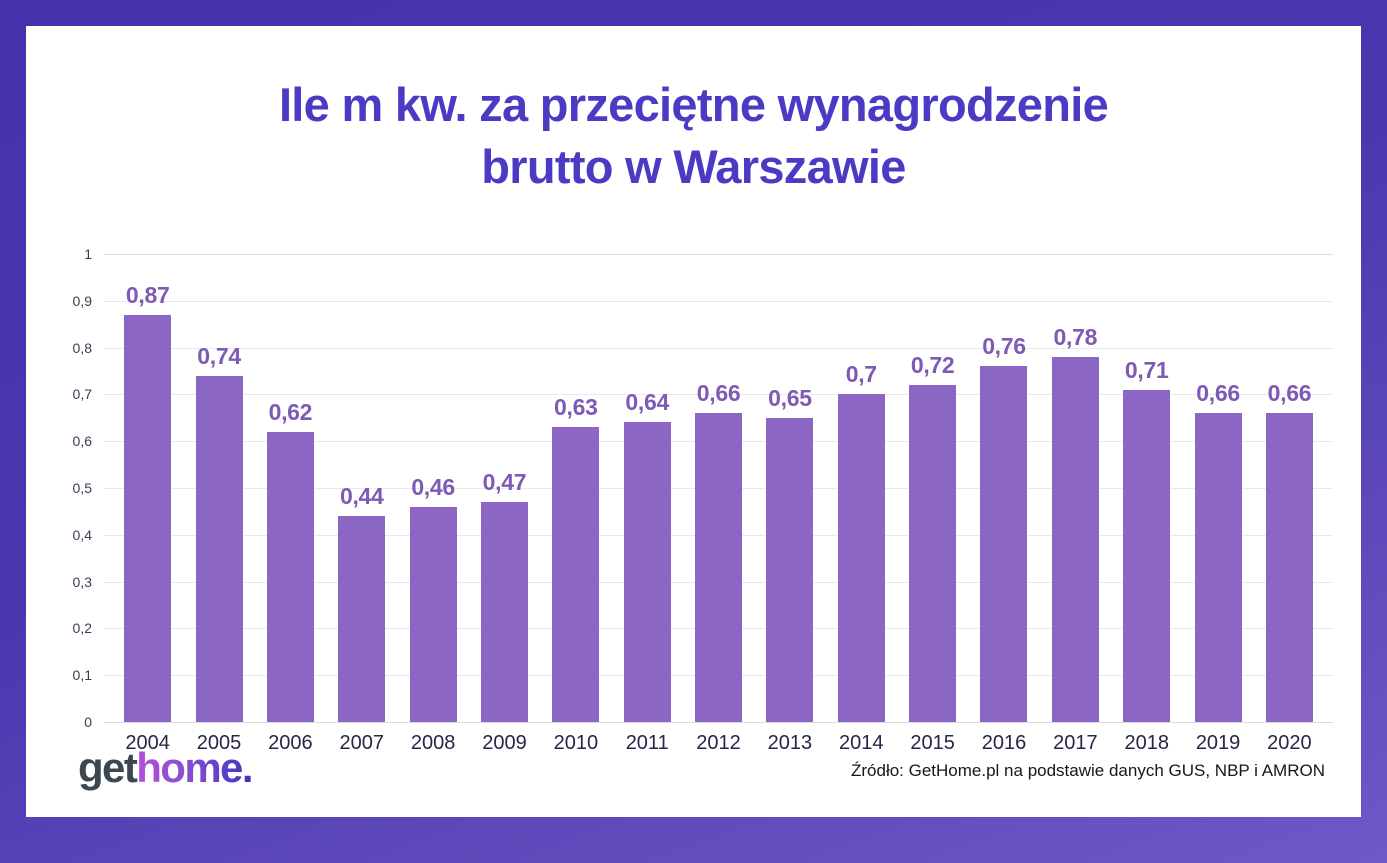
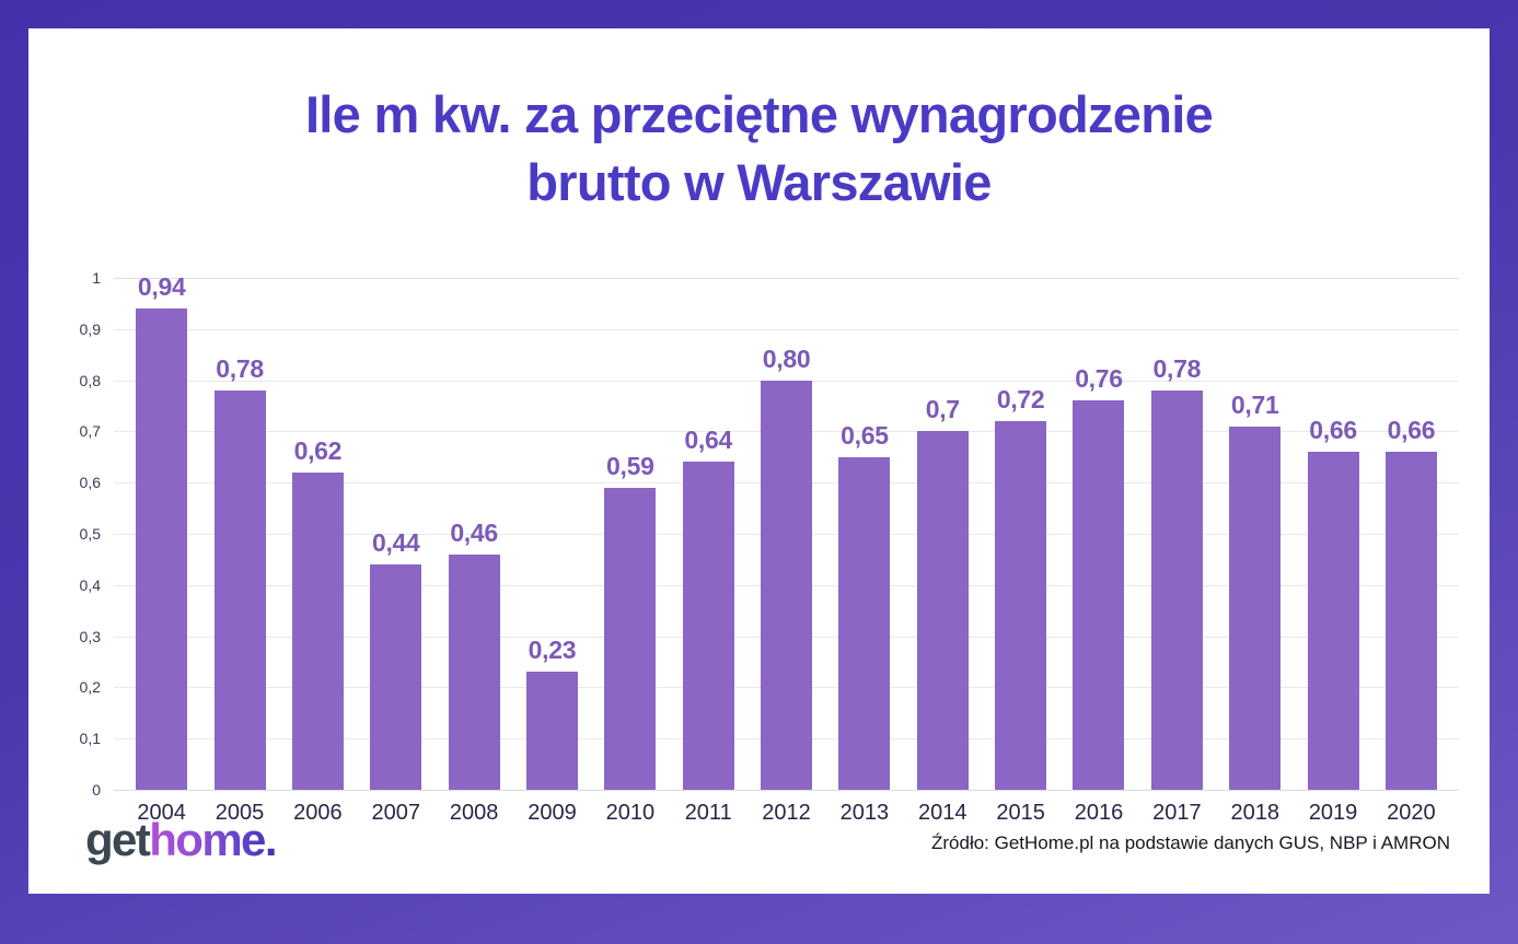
2004: 0,87 -> 0,94
2005: 0,74 -> 0,78
2009: 0,47 -> 0,23
2010: 0,63 -> 0,59
2012: 0,66 -> 0,80
